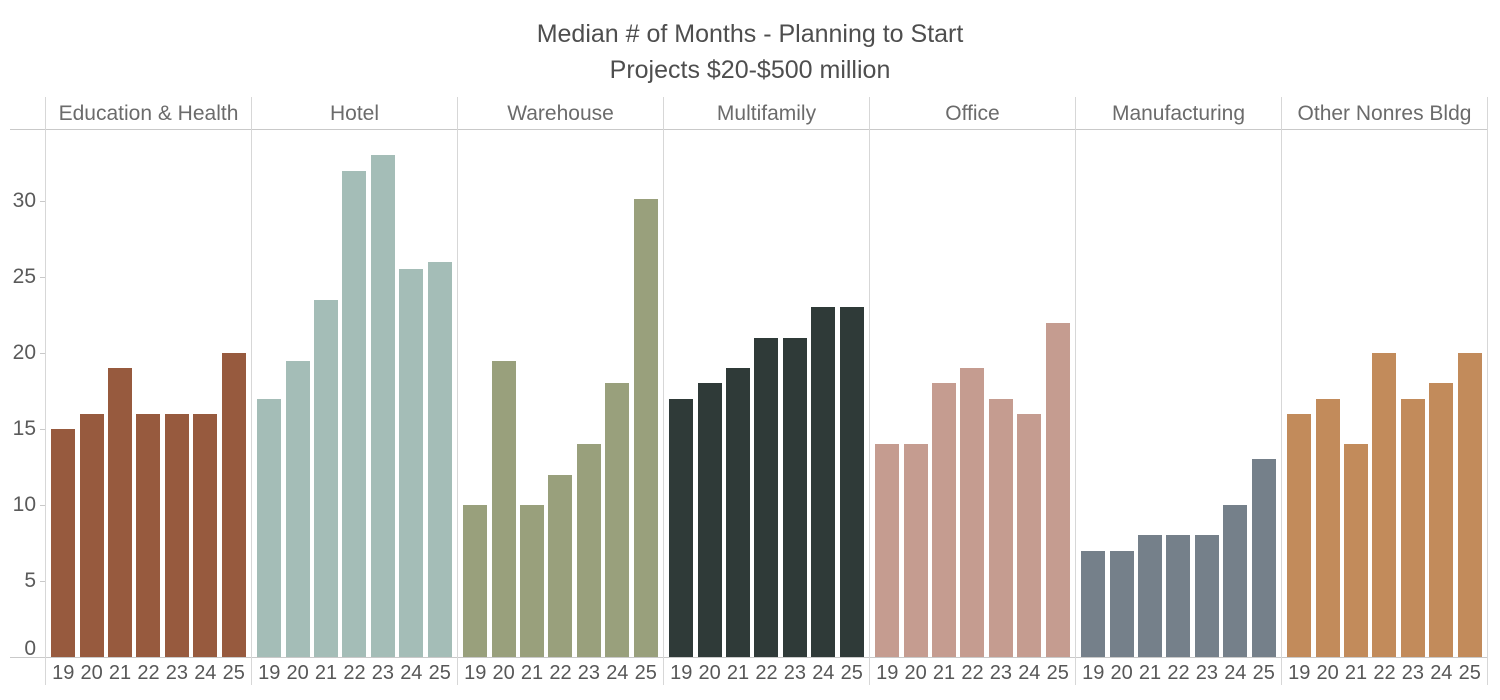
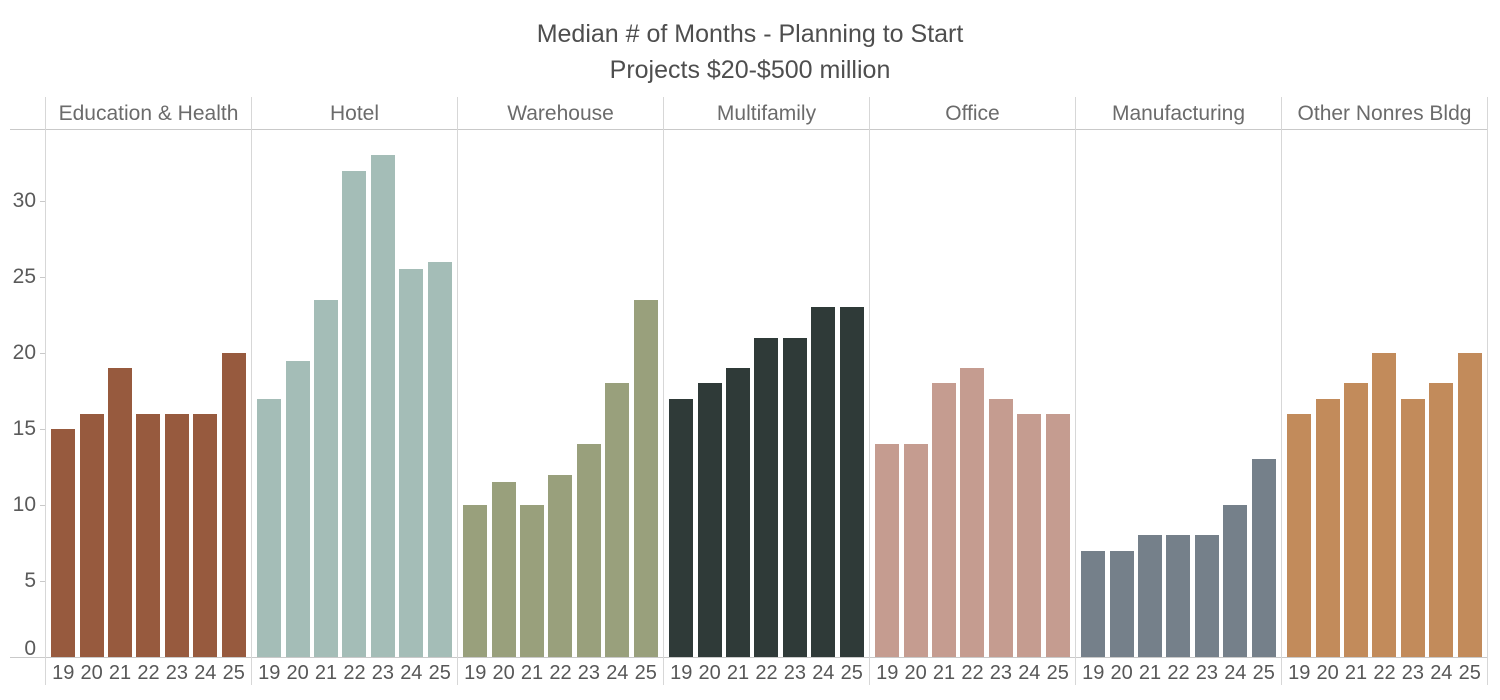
Warehouse/20: 19.5 -> 11.5
Other Nonres Bldg/21: 14 -> 18
Warehouse/25: 30.1 -> 23.5
Office/25: 22 -> 16
